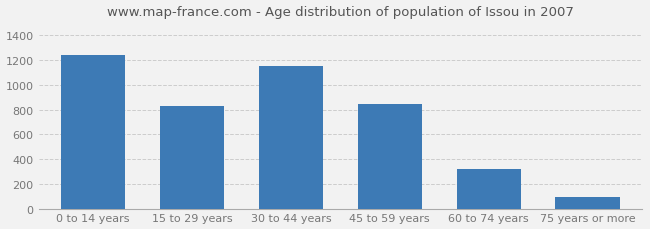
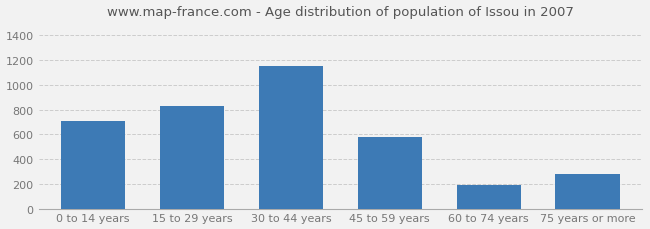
0 to 14 years: 1240 -> 710
45 to 59 years: 850 -> 580
60 to 74 years: 320 -> 190
75 years or more: 100 -> 280
